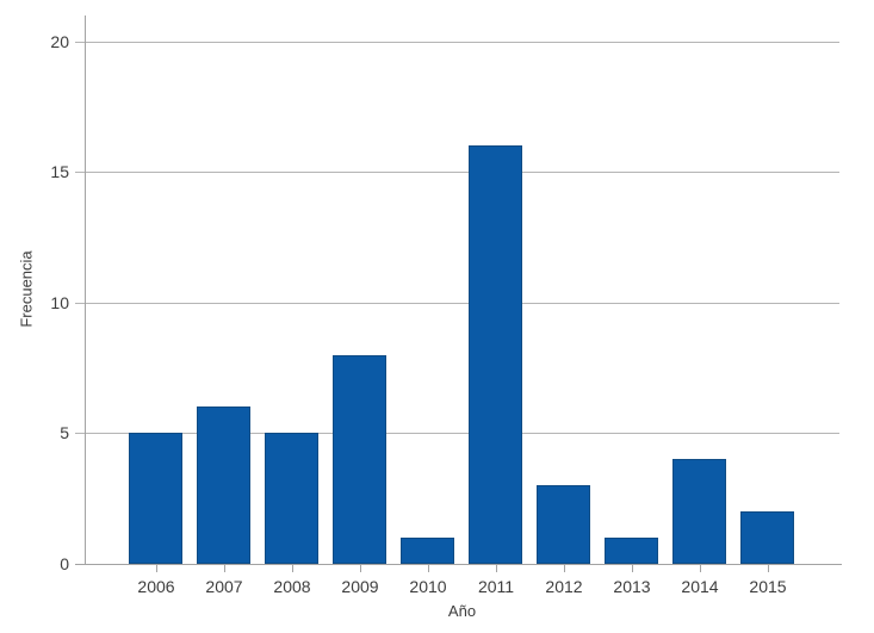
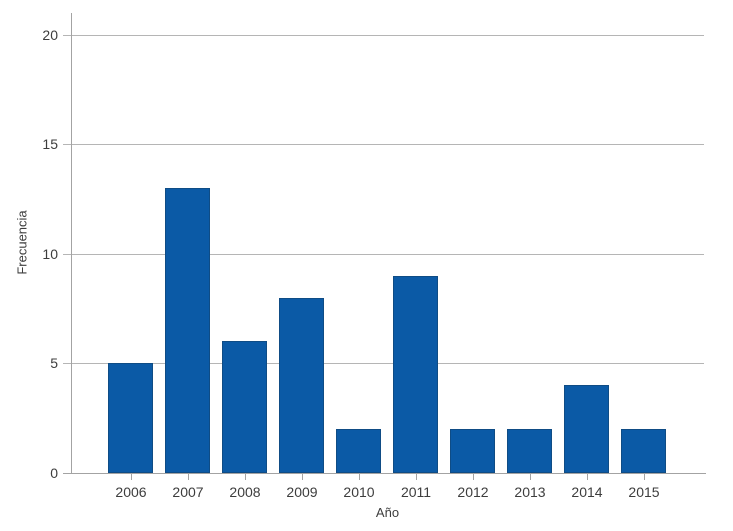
2007: 6 -> 13
2008: 5 -> 6
2010: 1 -> 2
2011: 16 -> 9
2012: 3 -> 2
2013: 1 -> 2
